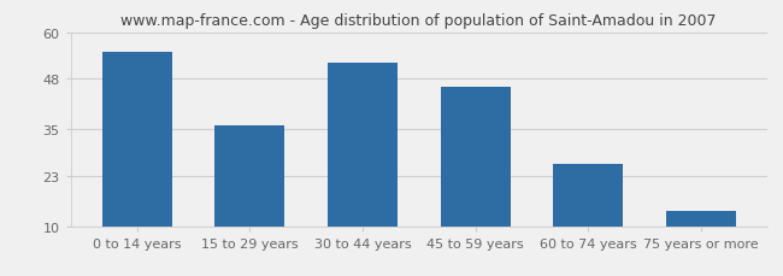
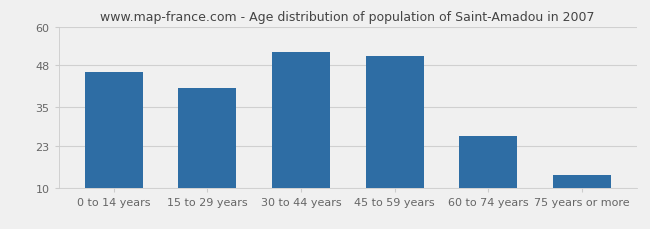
0 to 14 years: 55 -> 46
15 to 29 years: 36 -> 41
45 to 59 years: 46 -> 51
